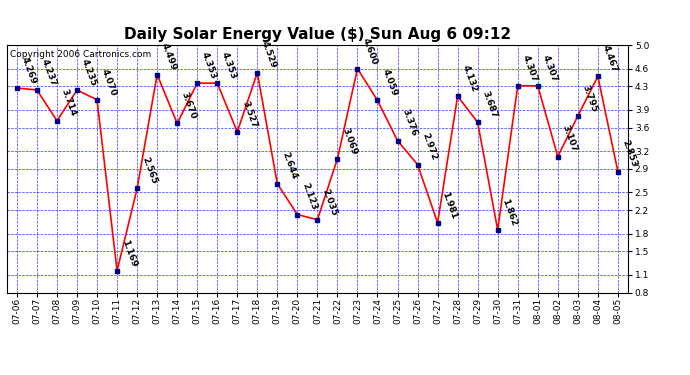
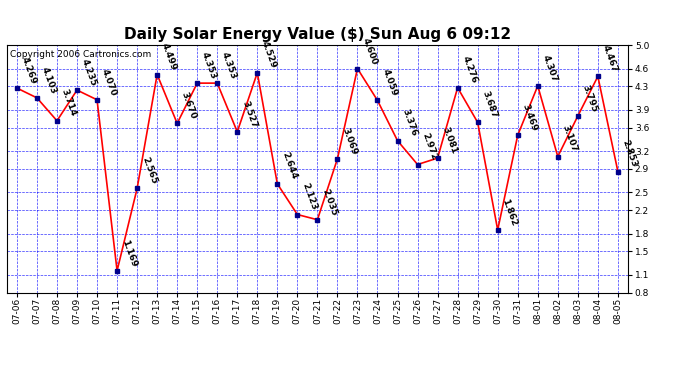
07-07: 4.237 -> 4.103
07-27: 1.981 -> 3.081
07-28: 4.132 -> 4.276
07-31: 4.307 -> 3.469
